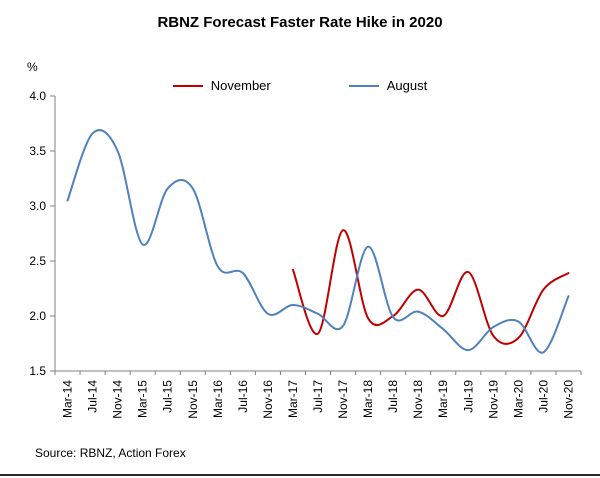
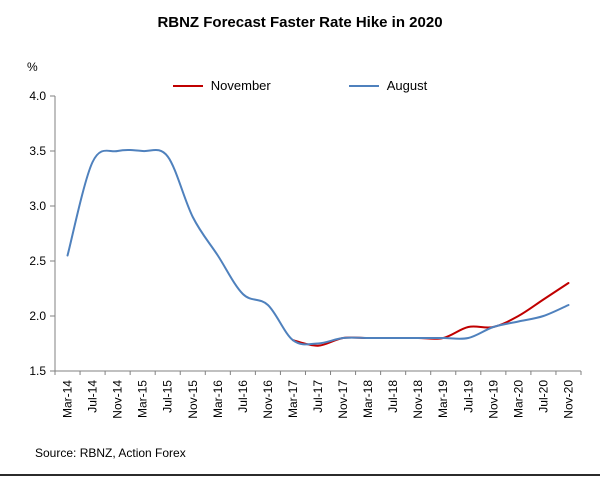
August/Mar-14: 3.05 -> 2.55
August/Jul-14: 3.66 -> 3.40
August/Mar-15: 2.65 -> 3.50
August/Jul-15: 3.16 -> 3.45
August/Nov-15: 3.16 -> 2.90
August/Mar-16: 2.45 -> 2.55
August/Jul-16: 2.39 -> 2.20
August/Nov-16: 2.02 -> 2.10
November/Mar-17: 2.42 -> 1.78
August/Mar-17: 2.10 -> 1.78
November/Jul-17: 1.84 -> 1.73
August/Jul-17: 2.02 -> 1.75
November/Nov-17: 2.78 -> 1.80
August/Nov-17: 1.91 -> 1.80
November/Mar-18: 1.98 -> 1.80
August/Mar-18: 2.63 -> 1.80
November/Jul-18: 2.00 -> 1.80
August/Jul-18: 1.99 -> 1.80
November/Nov-18: 2.24 -> 1.80
August/Nov-18: 2.04 -> 1.80
November/Mar-19: 2.00 -> 1.80
August/Mar-19: 1.88 -> 1.80
November/Jul-19: 2.40 -> 1.90
August/Jul-19: 1.69 -> 1.80
November/Nov-19: 1.82 -> 1.90
November/Mar-20: 1.80 -> 2.00
November/Jul-20: 2.24 -> 2.15
August/Jul-20: 1.67 -> 2.00
November/Nov-20: 2.39 -> 2.30
August/Nov-20: 2.18 -> 2.10
